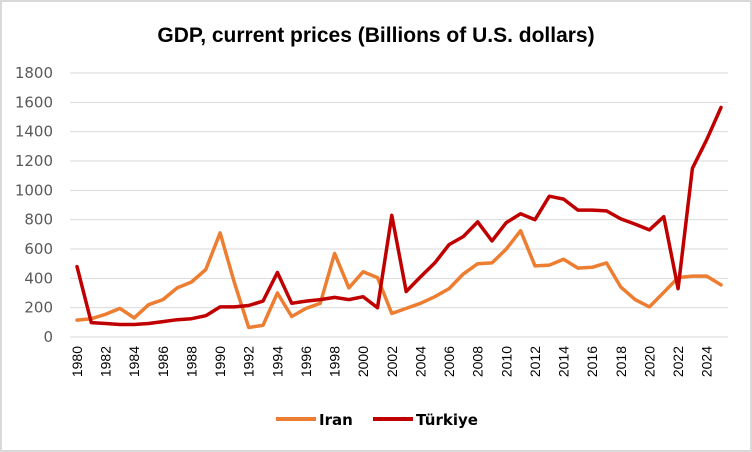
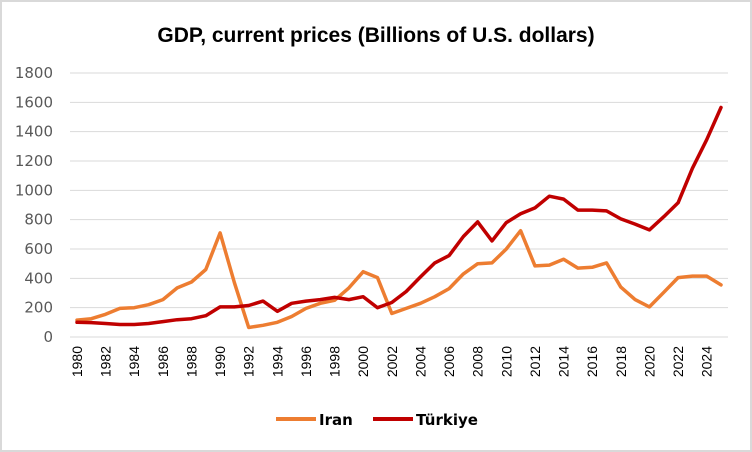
Türkiye/1980: 480 -> 100
Iran/1984: 130 -> 200
Iran/1994: 300 -> 100
Türkiye/1994: 440 -> 180
Iran/1998: 570 -> 250
Türkiye/2002: 830 -> 240
Türkiye/2006: 630 -> 560
Türkiye/2012: 800 -> 880
Türkiye/2022: 330 -> 920
